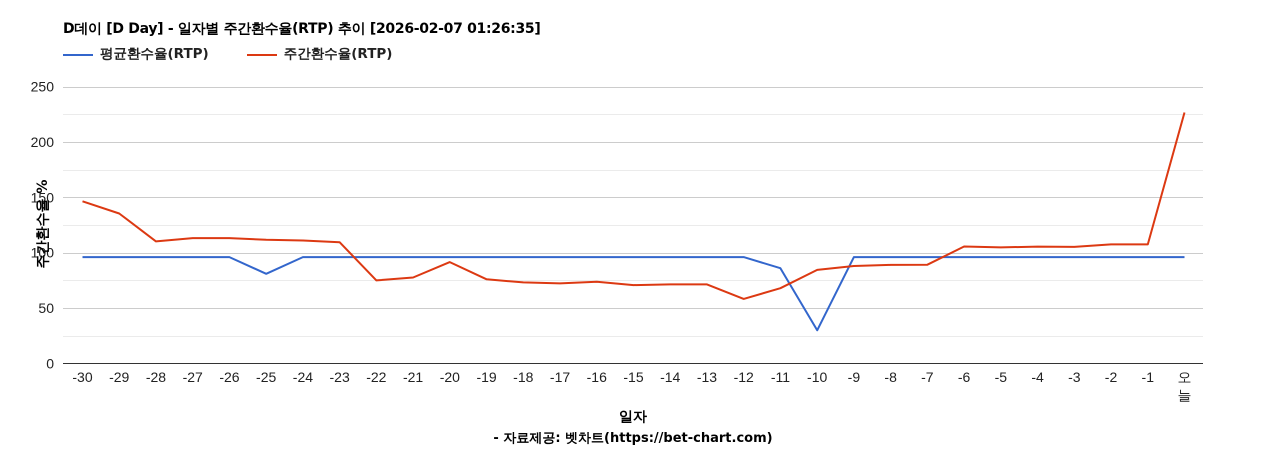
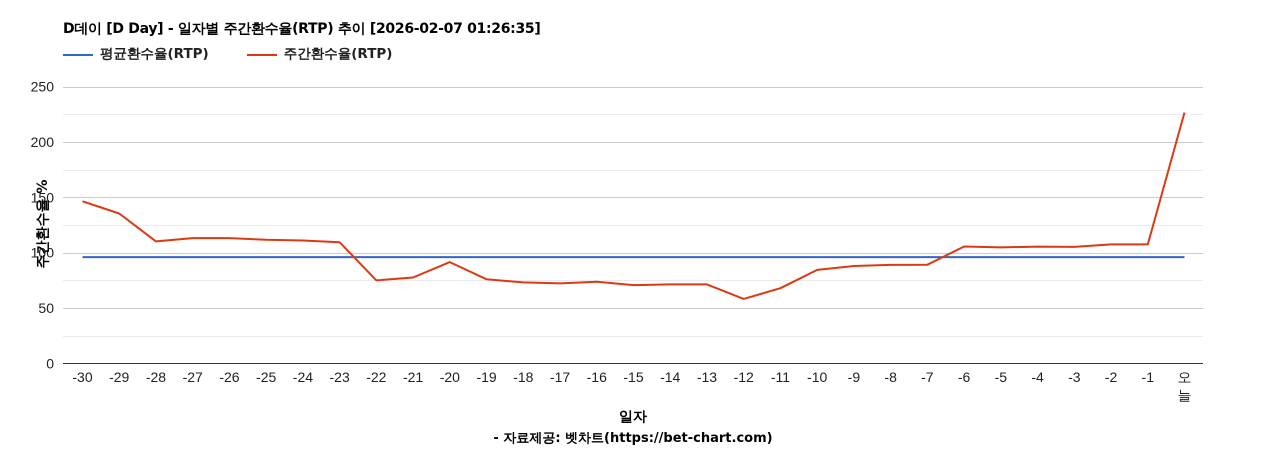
평균환수율(RTP)/-25: 81 -> 96
평균환수율(RTP)/-11: 86 -> 96
평균환수율(RTP)/-10: 30 -> 96
